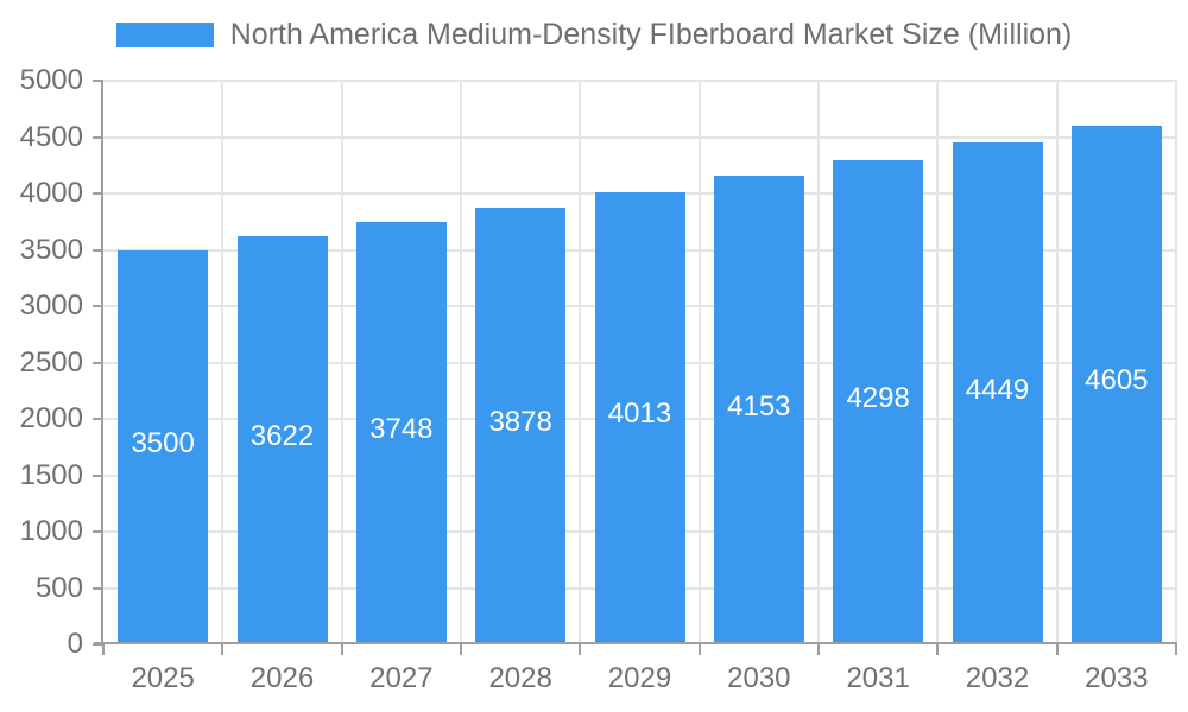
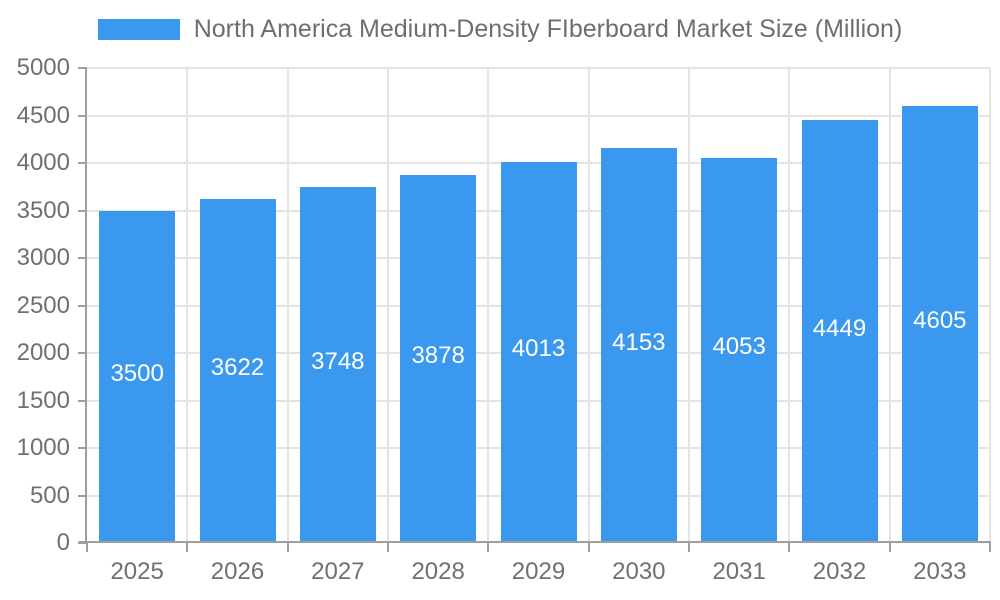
2031: 4298 -> 4053
